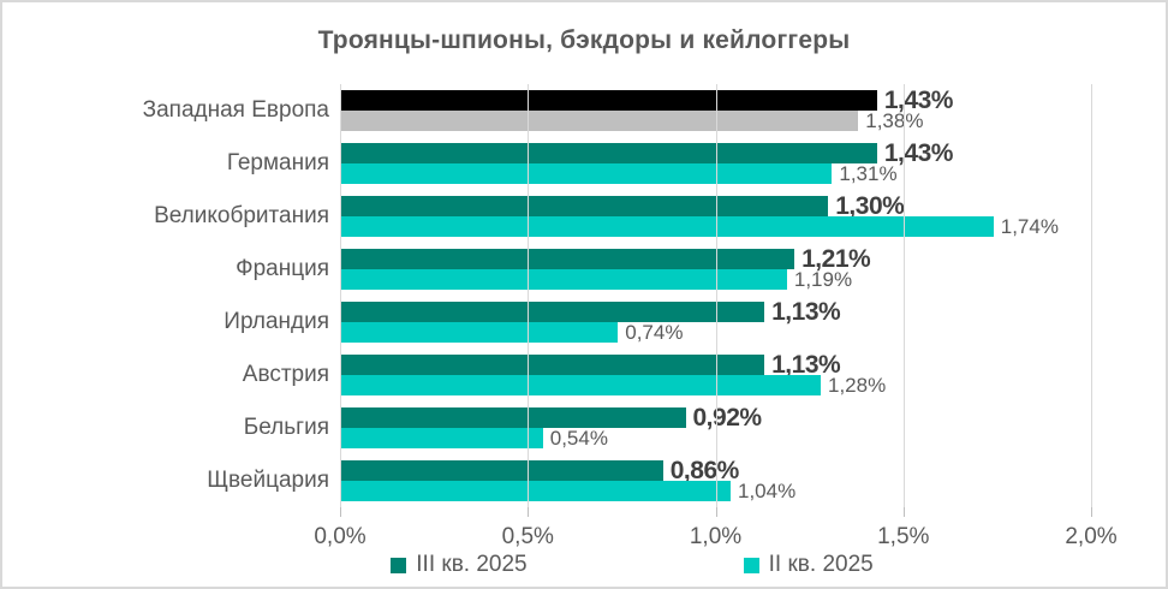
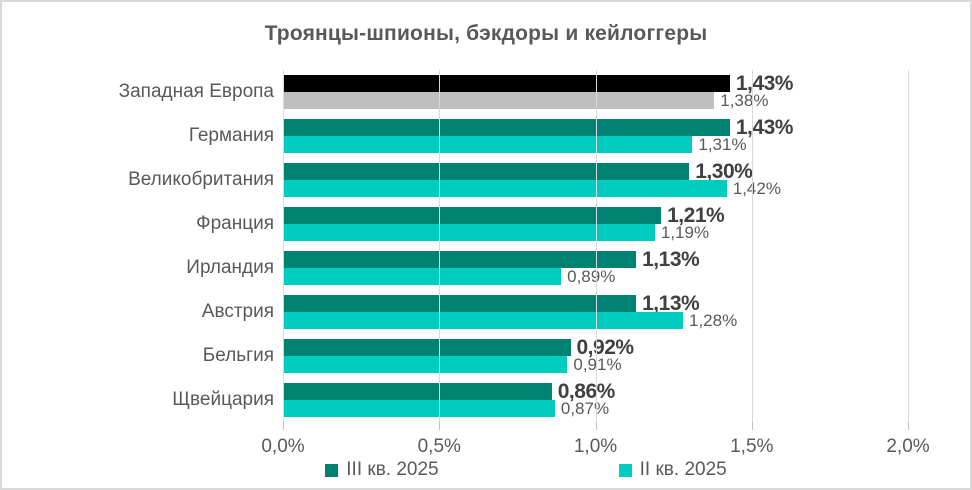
II кв. 2025/Великобритания: 1,74% -> 1,42%
II кв. 2025/Ирландия: 0,74% -> 0,89%
II кв. 2025/Бельгия: 0,54% -> 0,91%
II кв. 2025/Щвейцария: 1,04% -> 0,87%
